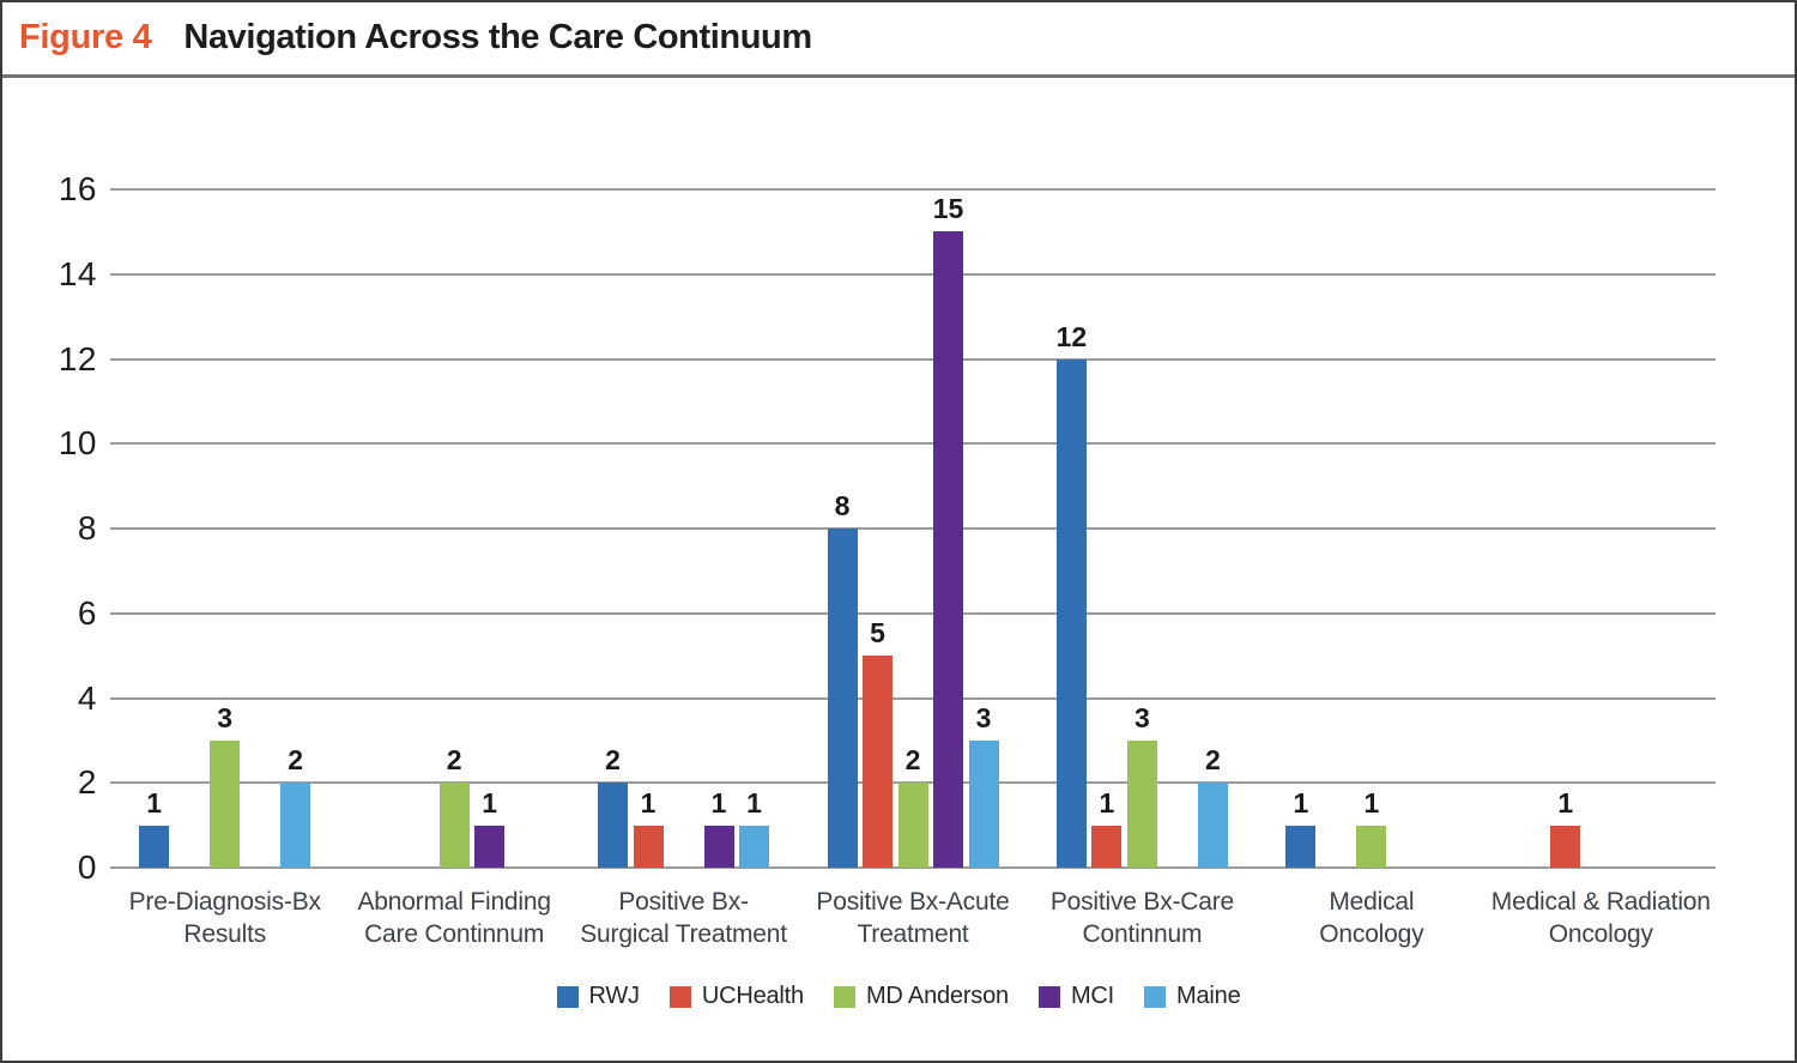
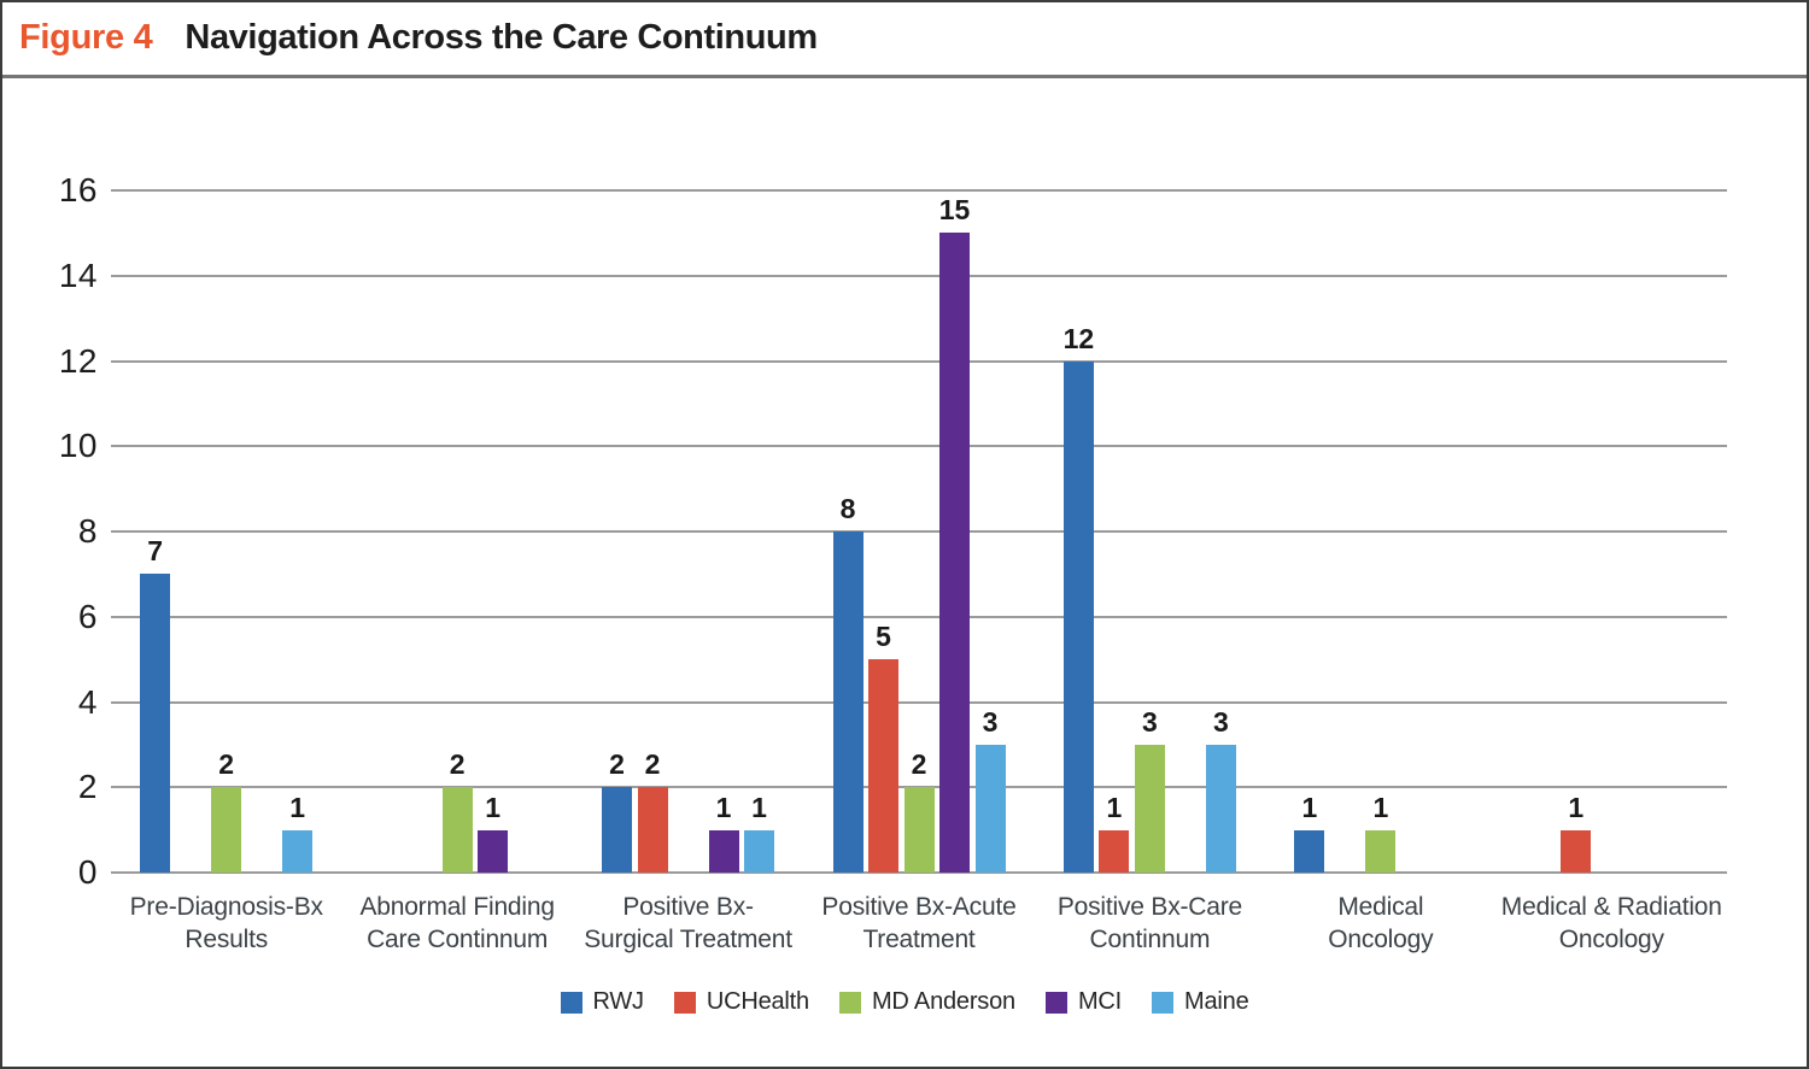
RWJ/Pre-Diagnosis-Bx Results: 1 -> 7
MD Anderson/Pre-Diagnosis-Bx Results: 3 -> 2
Maine/Pre-Diagnosis-Bx Results: 2 -> 1
UCHealth/Positive Bx-Surgical Treatment: 1 -> 2
Maine/Positive Bx-Care Continnum: 2 -> 3
